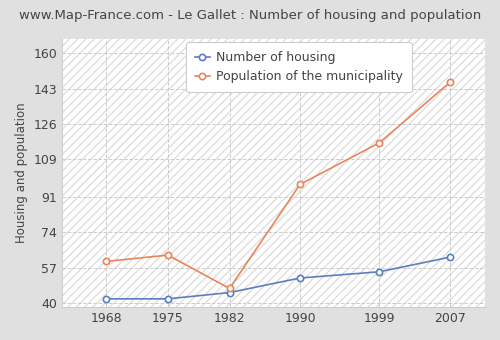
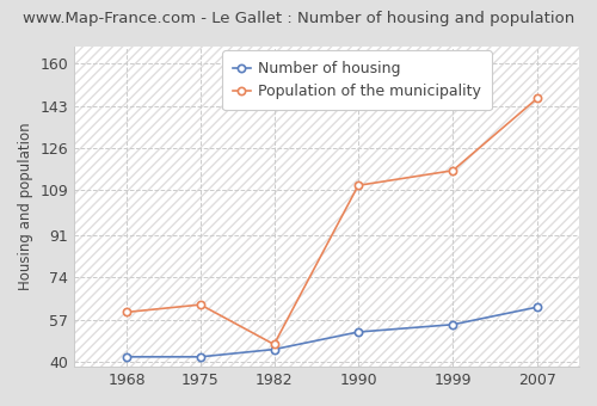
Population of the municipality/1990: 97 -> 111
